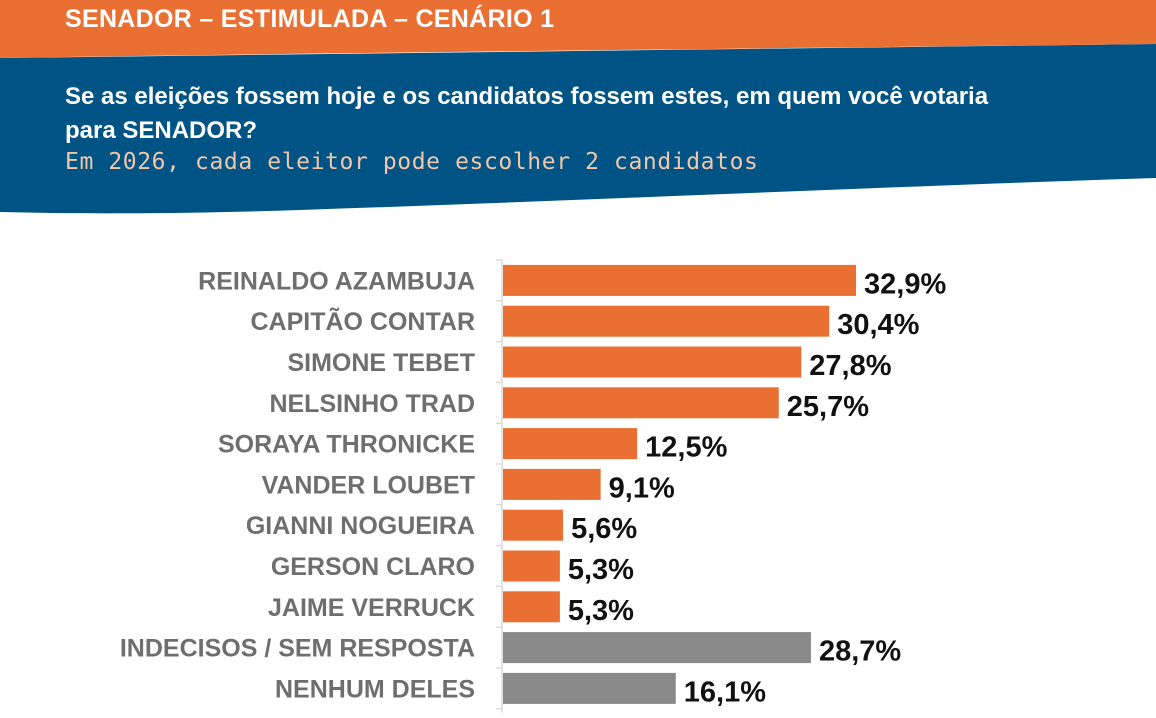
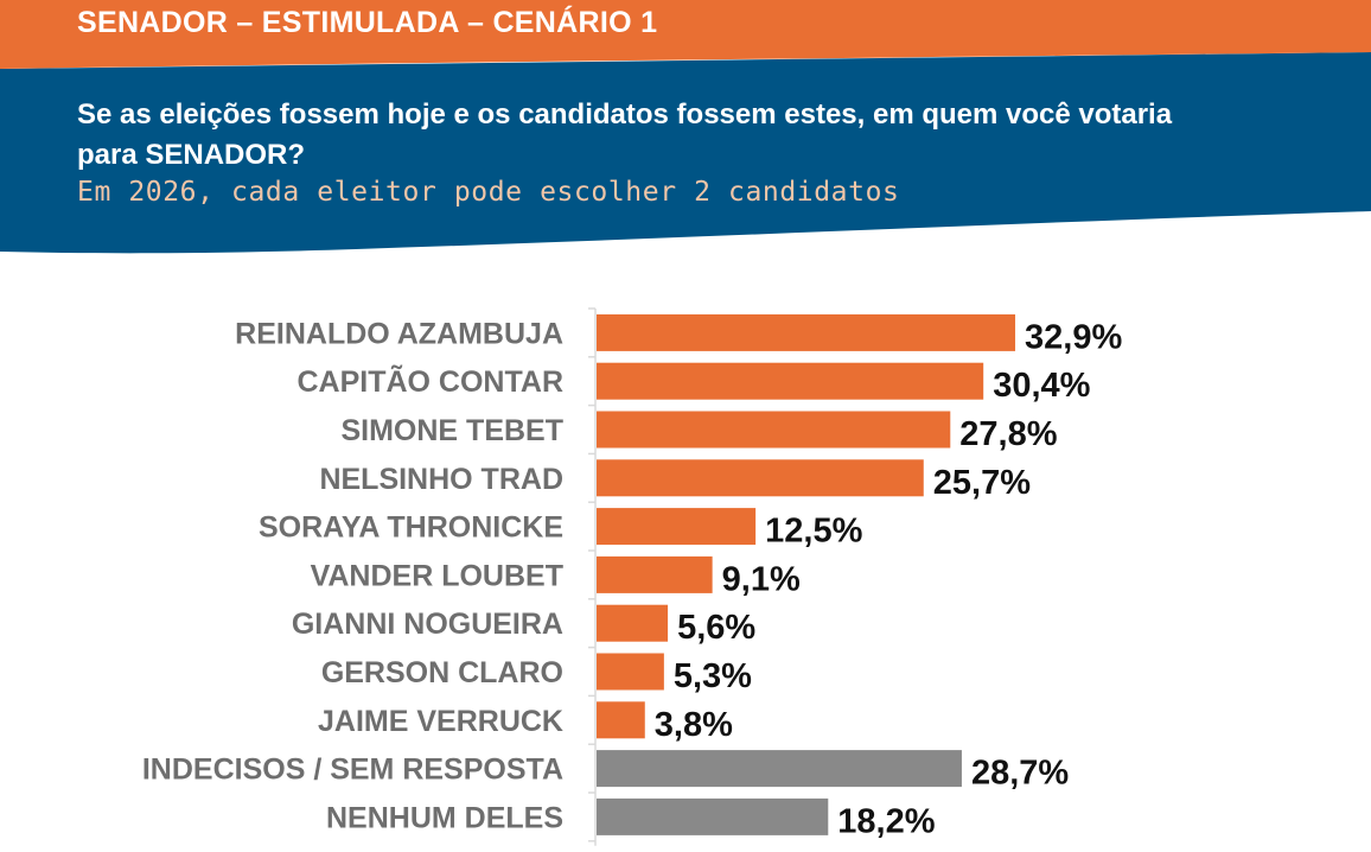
JAIME VERRUCK: 5,3% -> 3,8%
NENHUM DELES: 16,1% -> 18,2%
